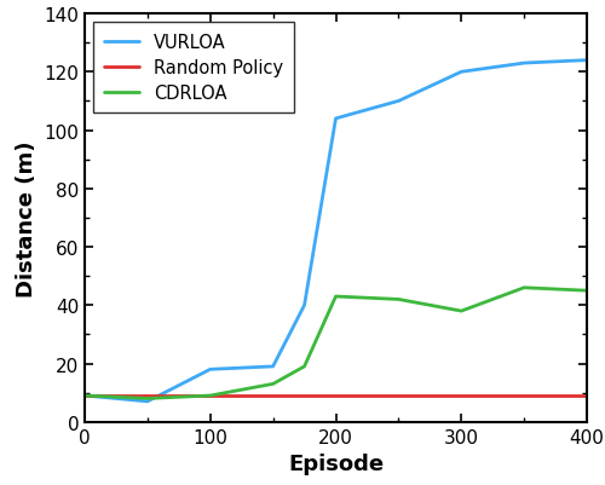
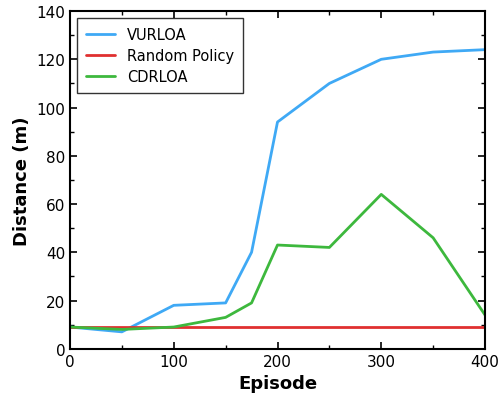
VURLOA/200: 104 -> 94
CDRLOA/300: 38 -> 64
CDRLOA/400: 45 -> 14
